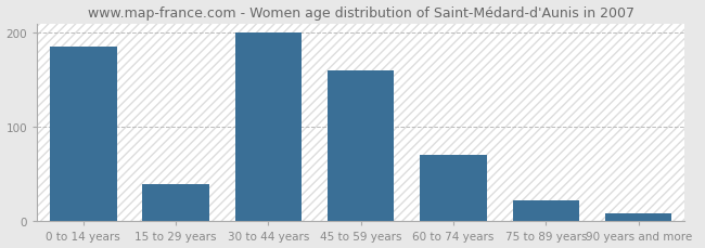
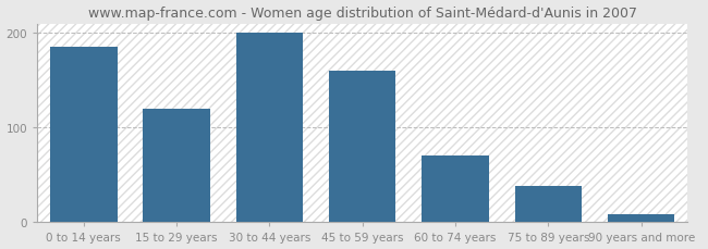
15 to 29 years: 40 -> 120
75 to 89 years: 22 -> 38
